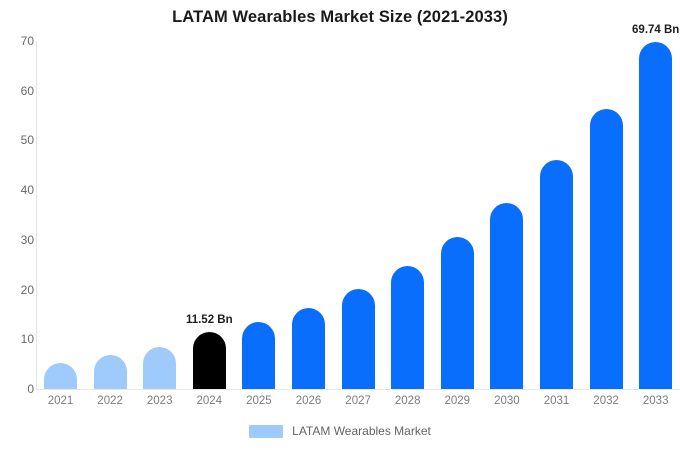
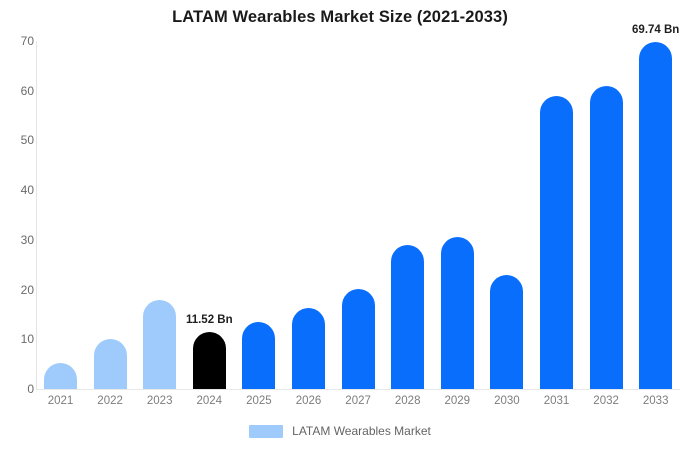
2022: 7 -> 10
2023: 8 -> 18
2028: 25 -> 29
2030: 37 -> 23
2031: 46 -> 59
2032: 56 -> 61
